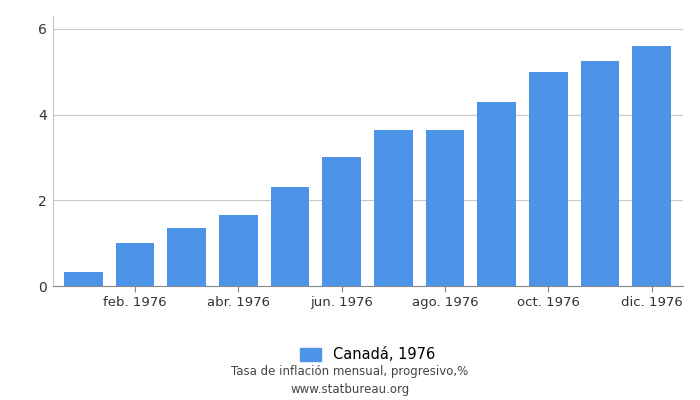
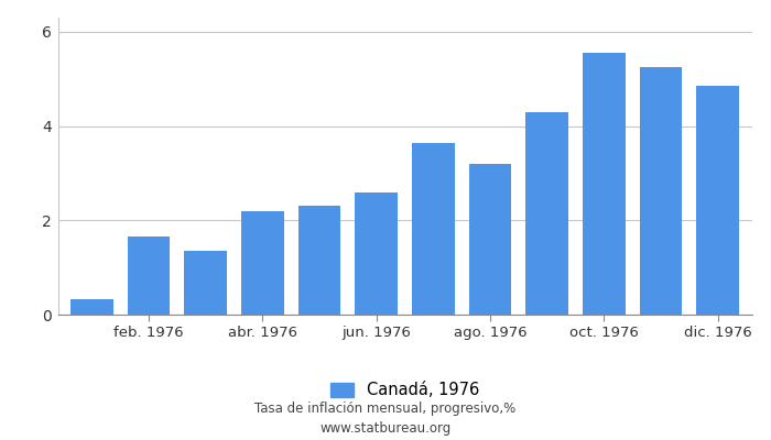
feb. 1976: 1.00 -> 1.65
abr. 1976: 1.65 -> 2.20
jun. 1976: 3.00 -> 2.60
ago. 1976: 3.65 -> 3.20
oct. 1976: 5.00 -> 5.55
dic. 1976: 5.60 -> 4.85
